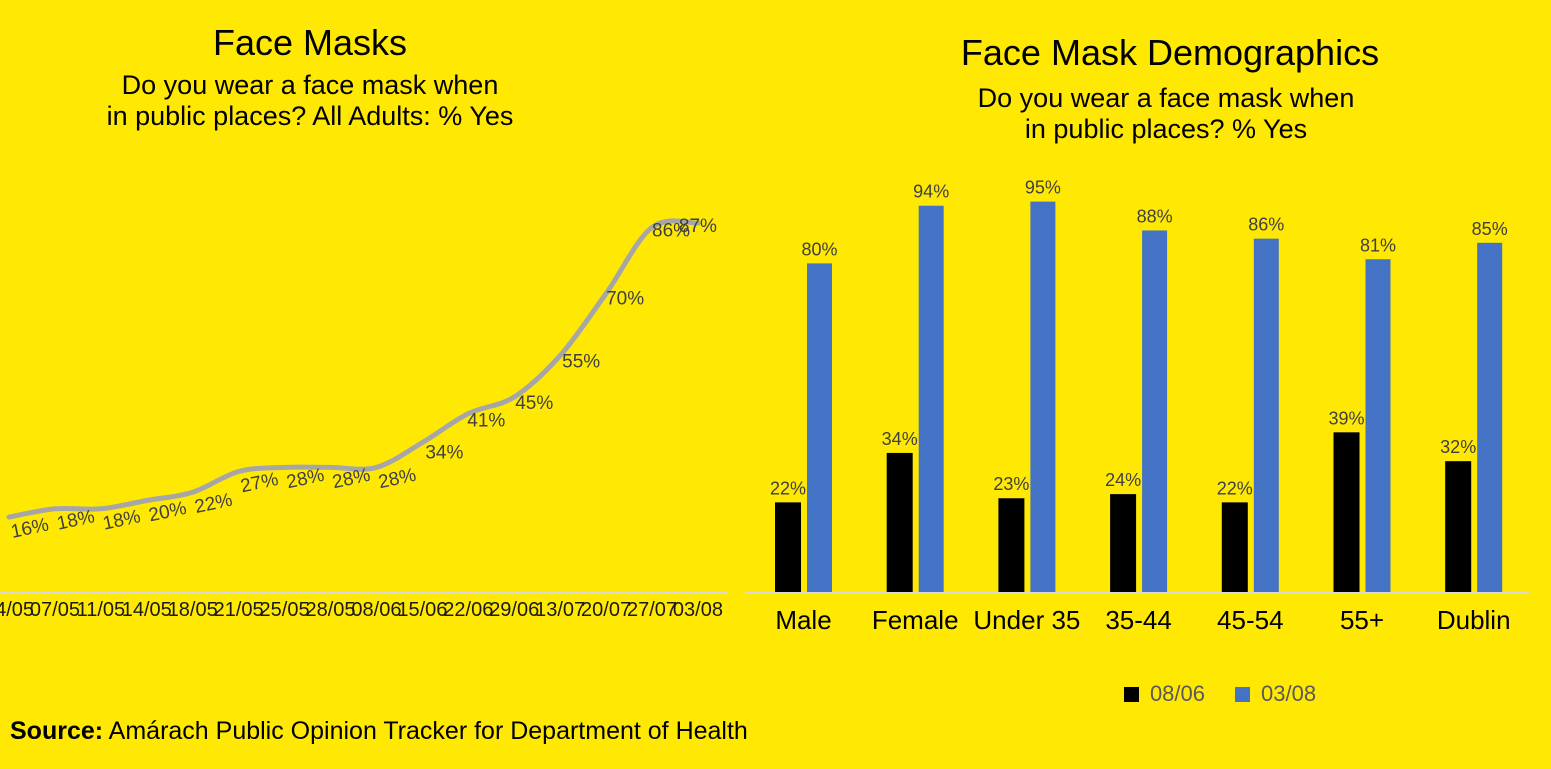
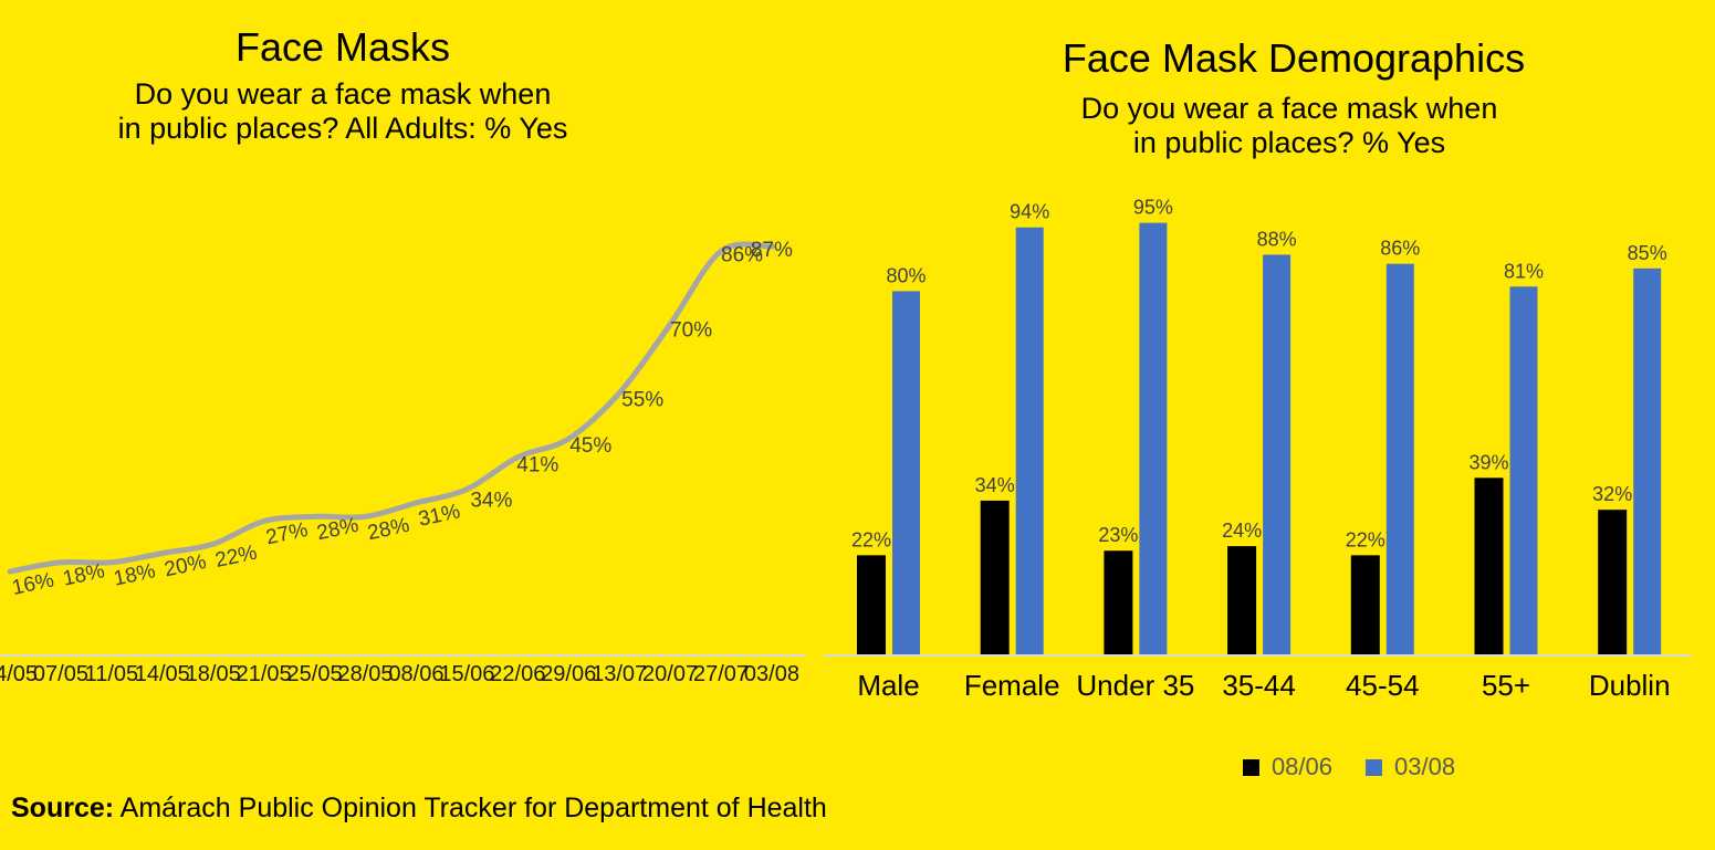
Face Masks/08/06: 28% -> 31%
